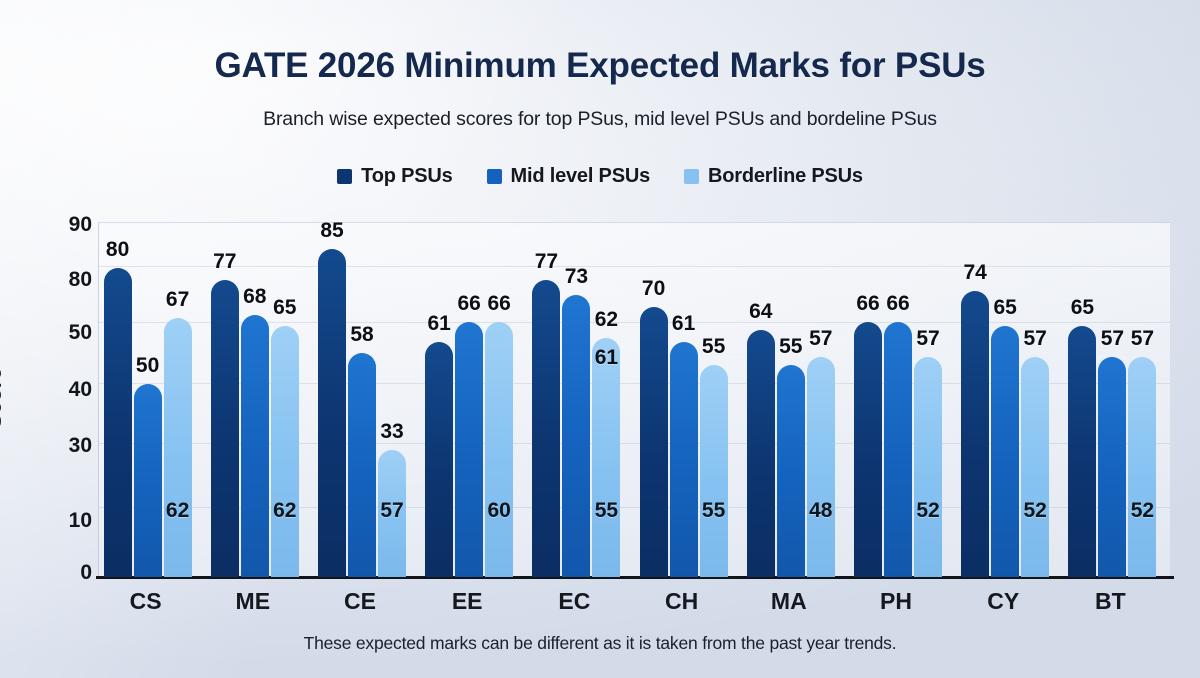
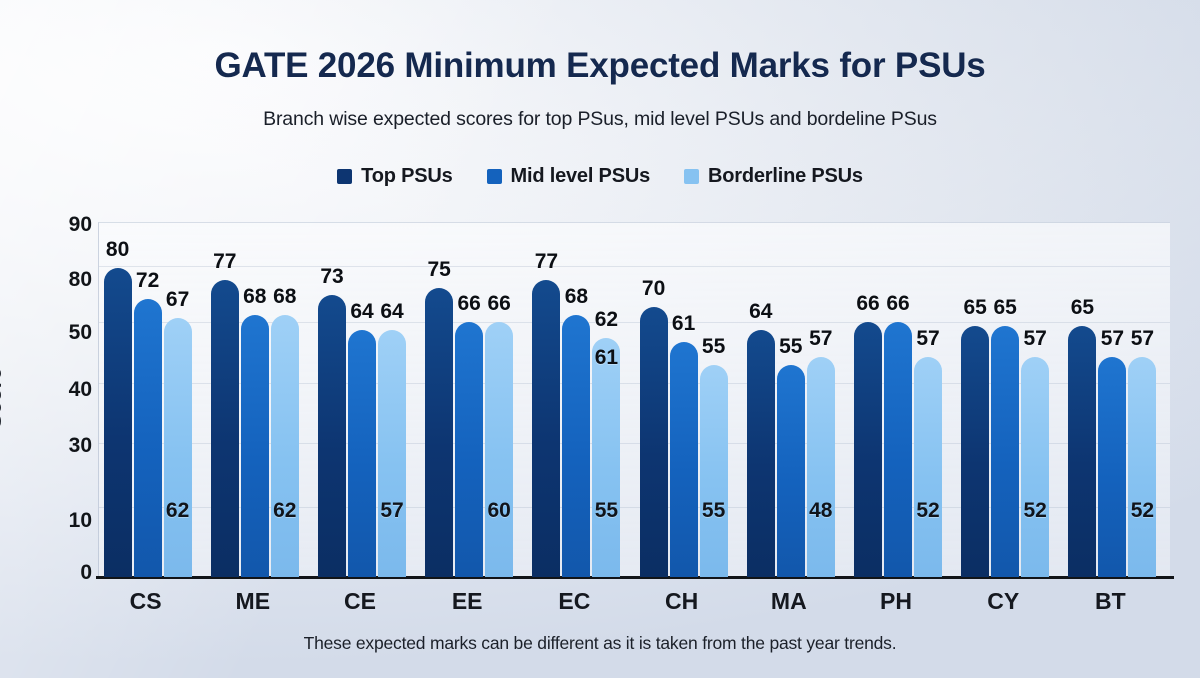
Mid level PSUs/CS: 50 -> 72
Borderline PSUs/ME: 65 -> 68
Top PSUs/CE: 85 -> 73
Mid level PSUs/CE: 58 -> 64
Borderline PSUs/CE: 33 -> 64
Top PSUs/EE: 61 -> 75
Mid level PSUs/EC: 73 -> 68
Top PSUs/CY: 74 -> 65
